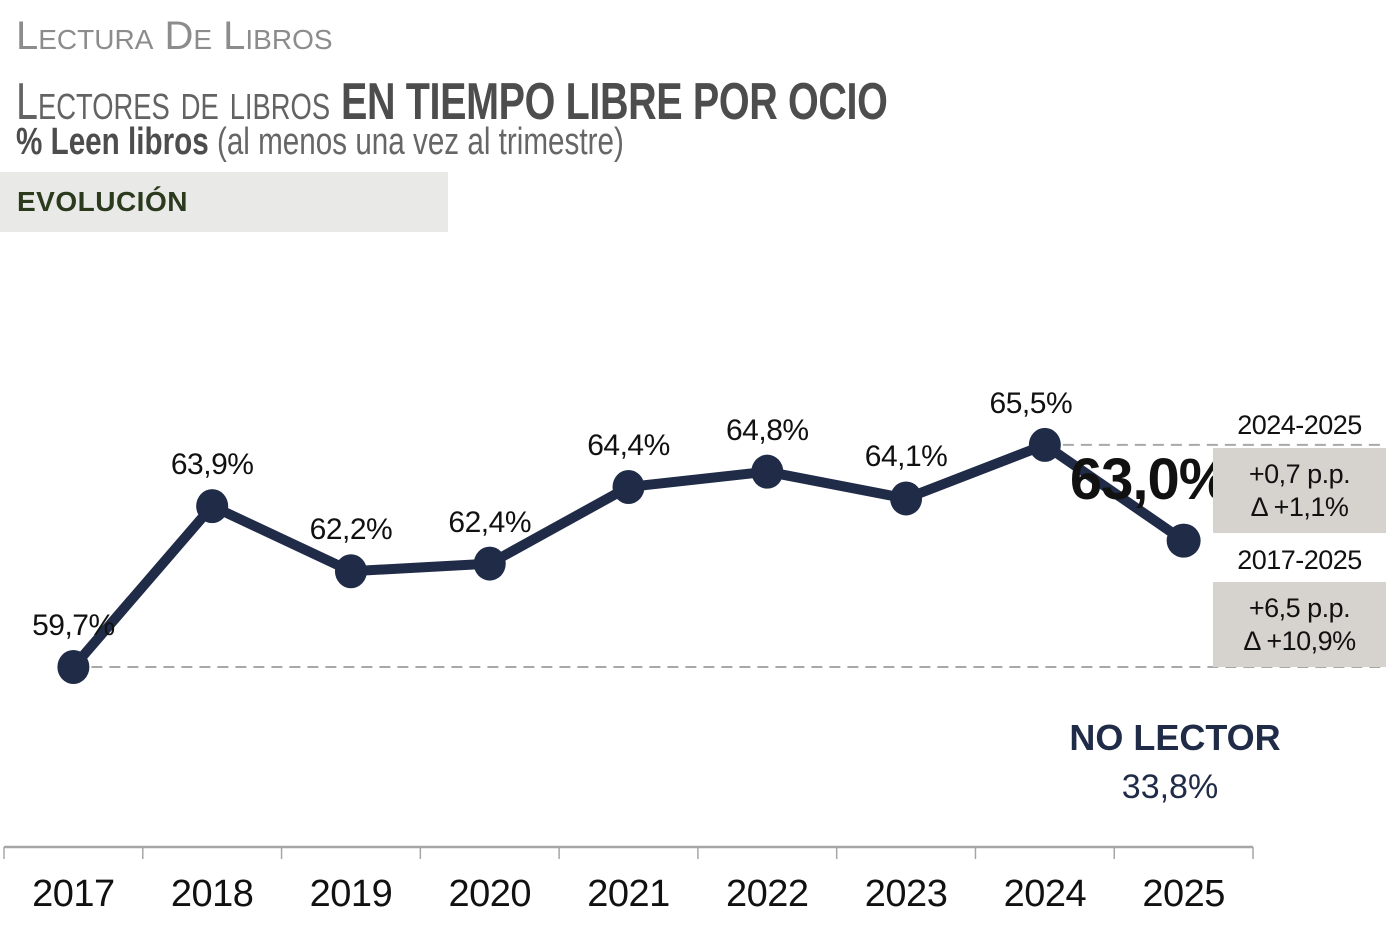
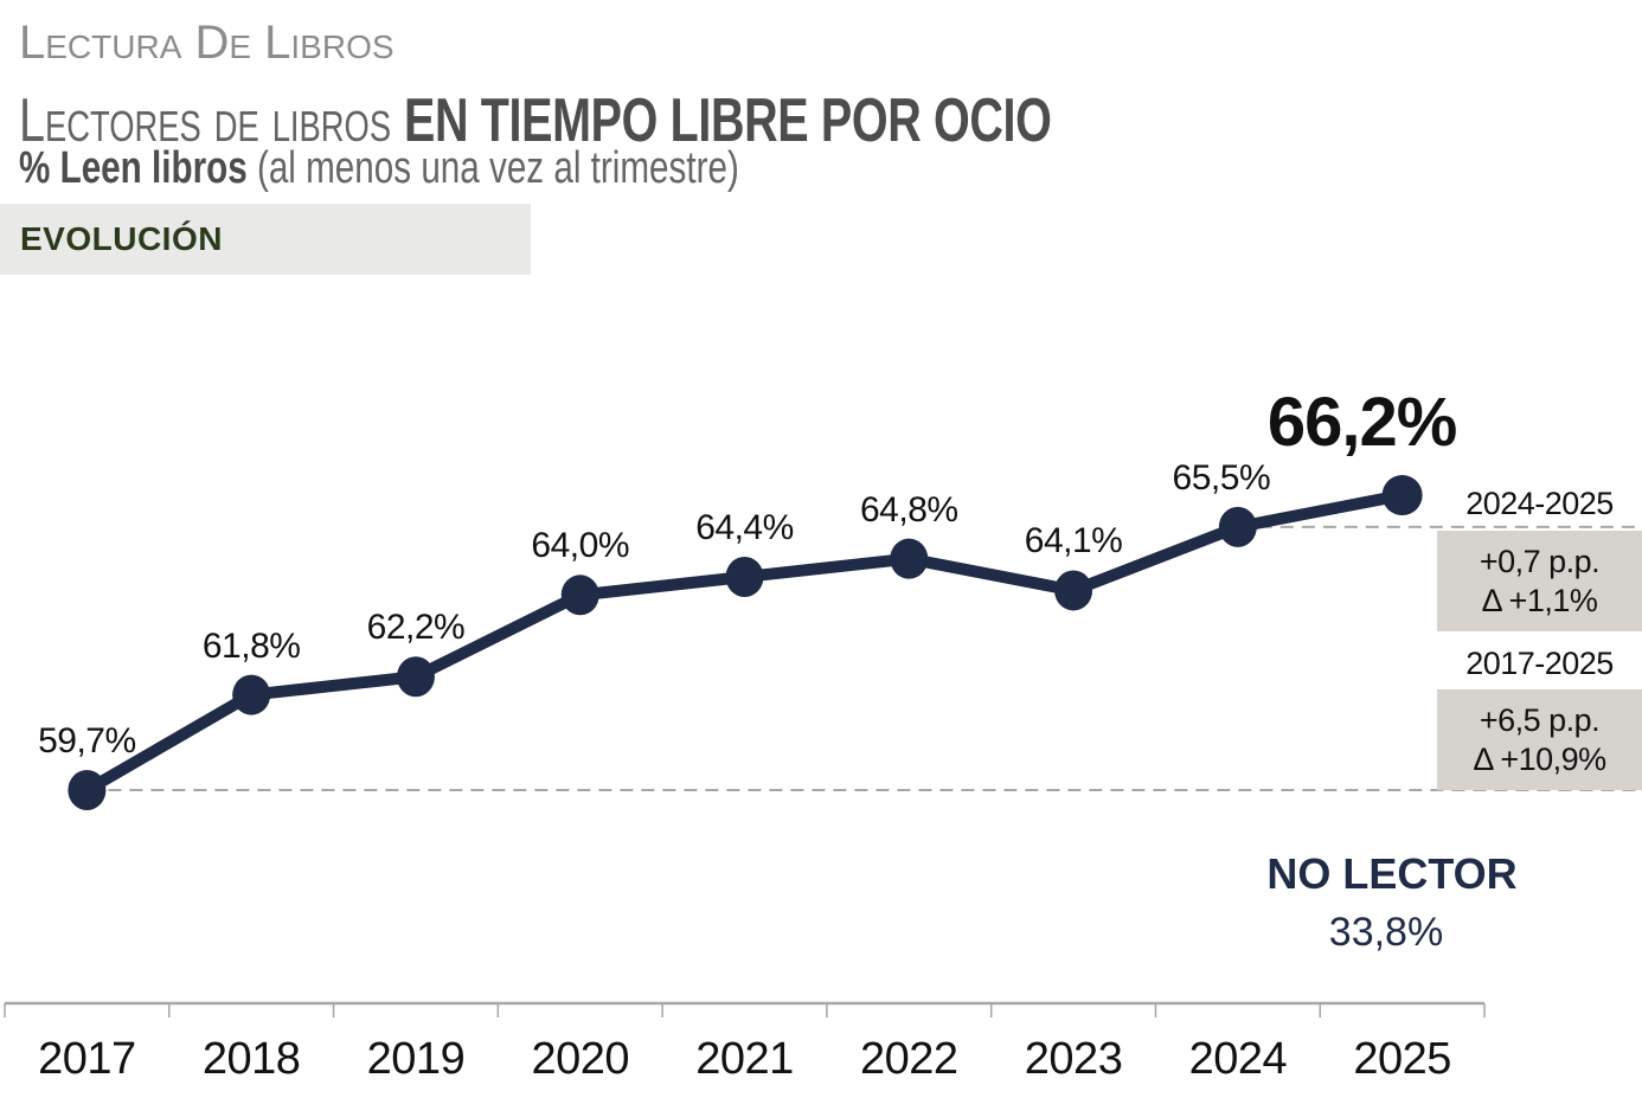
2018: 63,9% -> 61,8%
2020: 62,4% -> 64,0%
2025: 63,0% -> 66,2%
